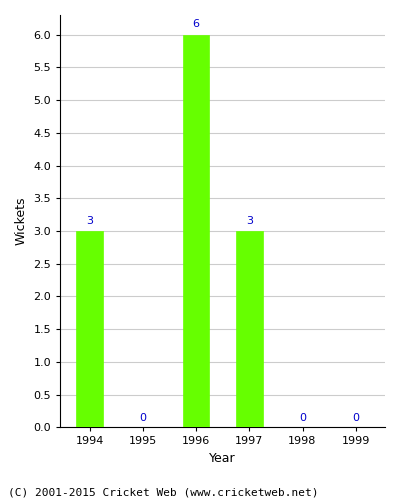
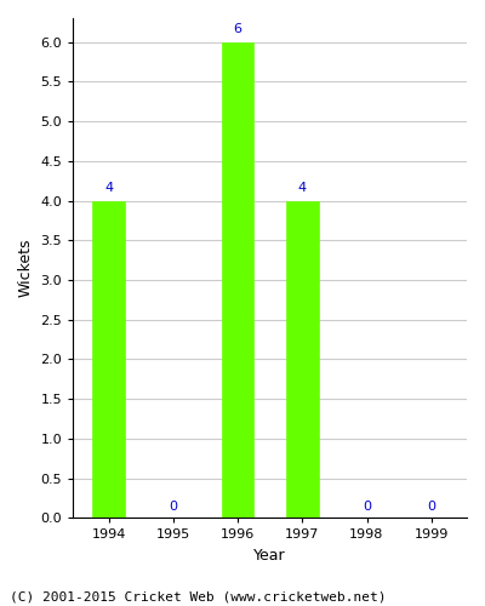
1994: 3 -> 4
1997: 3 -> 4
